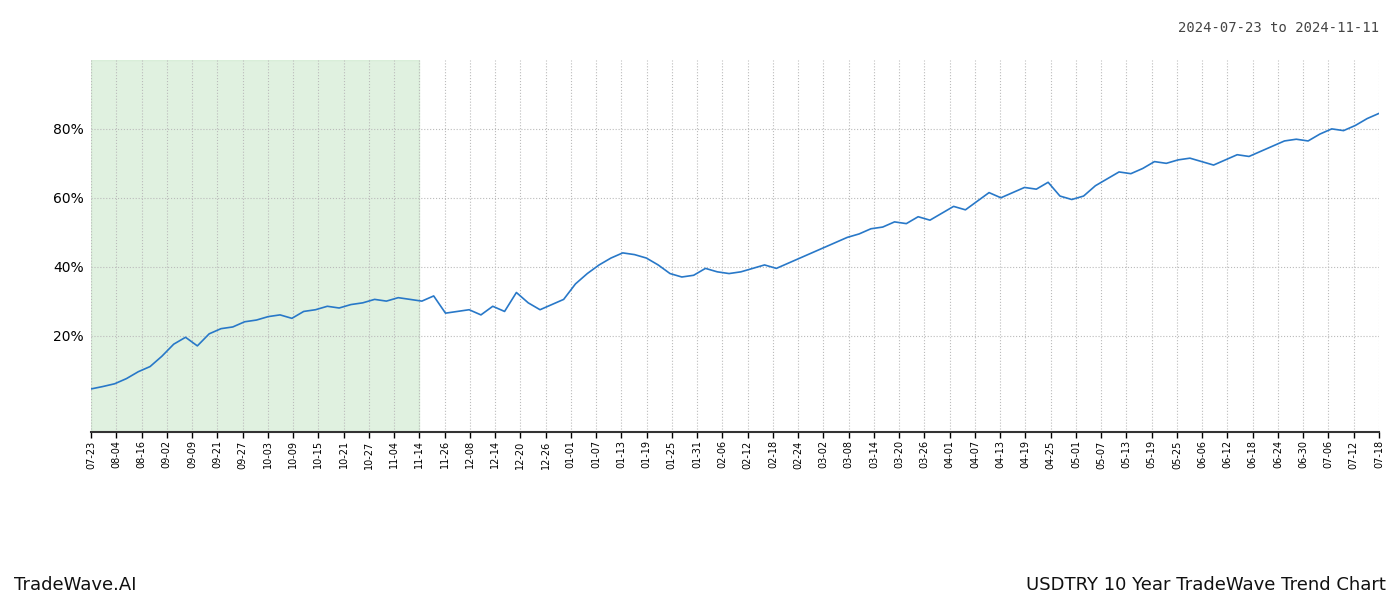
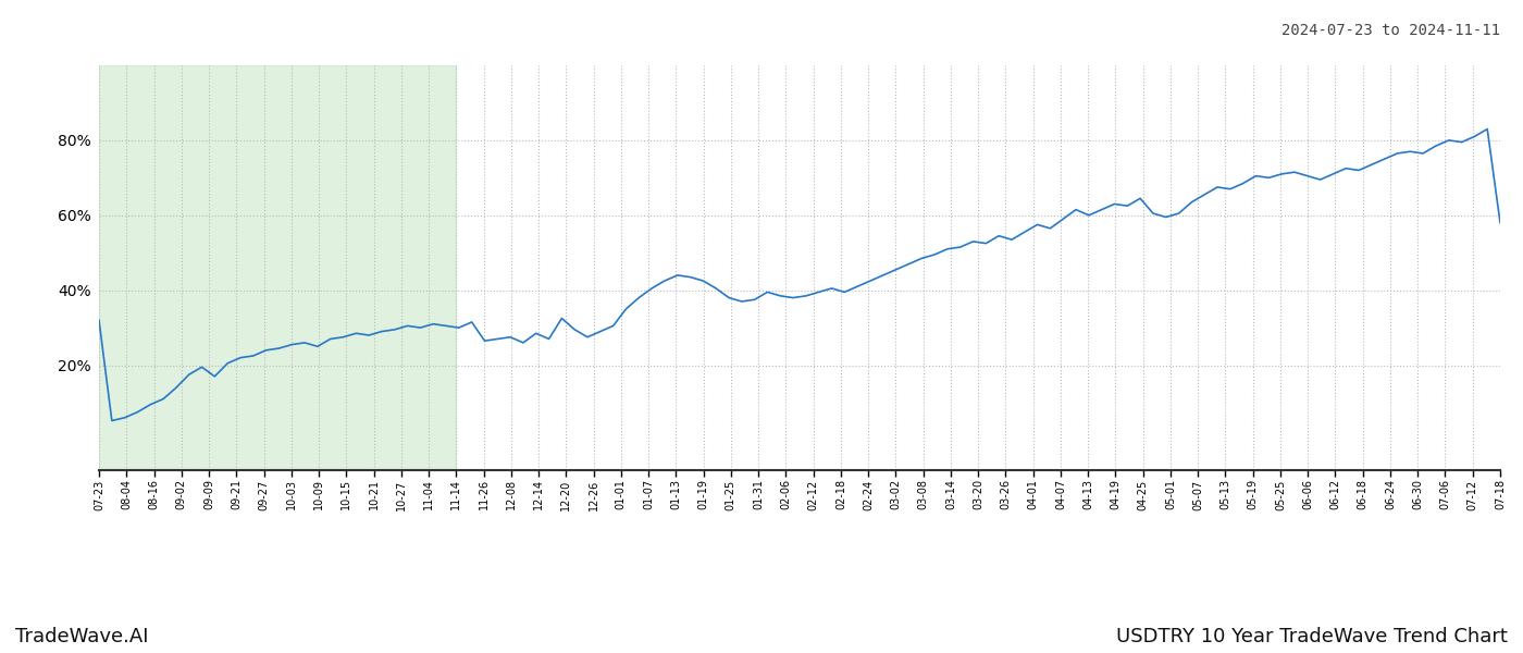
07-23: 4.5% -> 32.0%
07-18: 84.5% -> 58.0%
